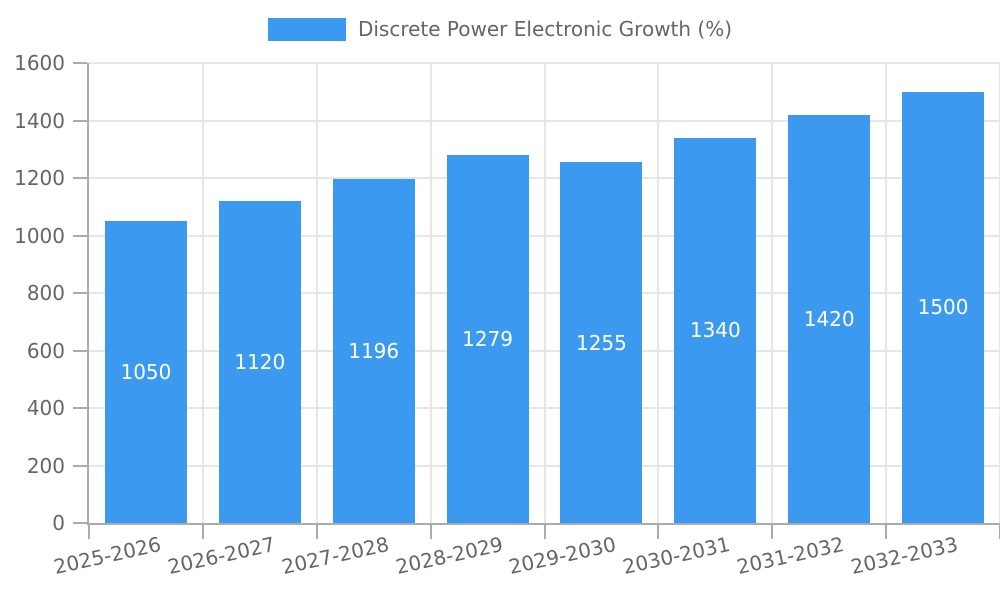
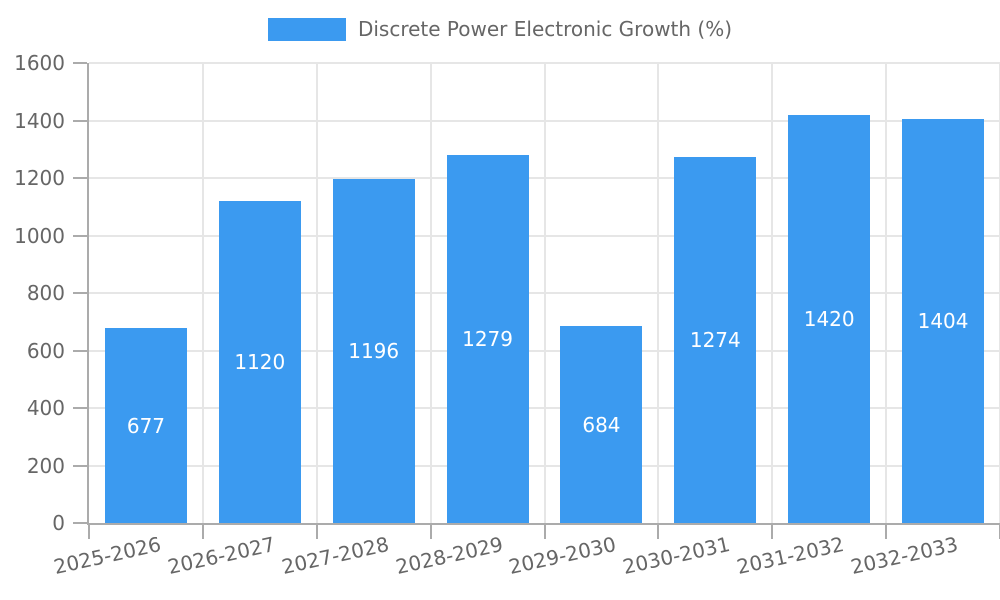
2025-2026: 1050 -> 677
2029-2030: 1255 -> 684
2030-2031: 1340 -> 1274
2032-2033: 1500 -> 1404
